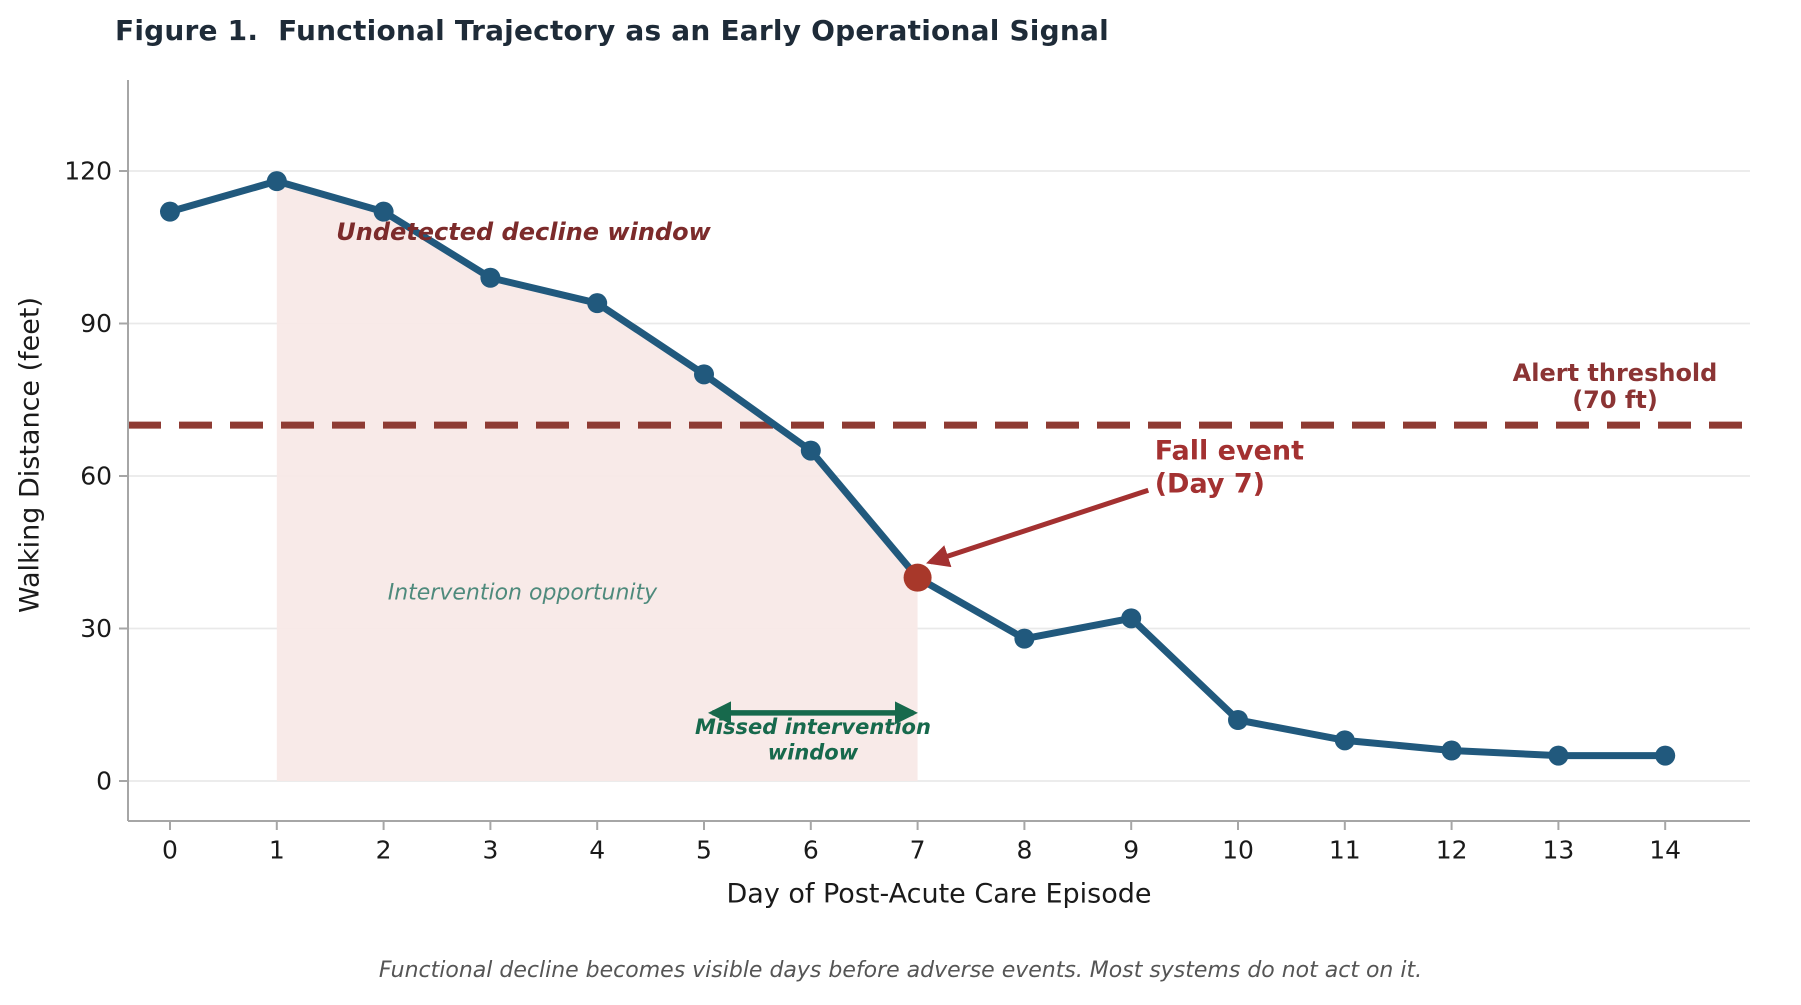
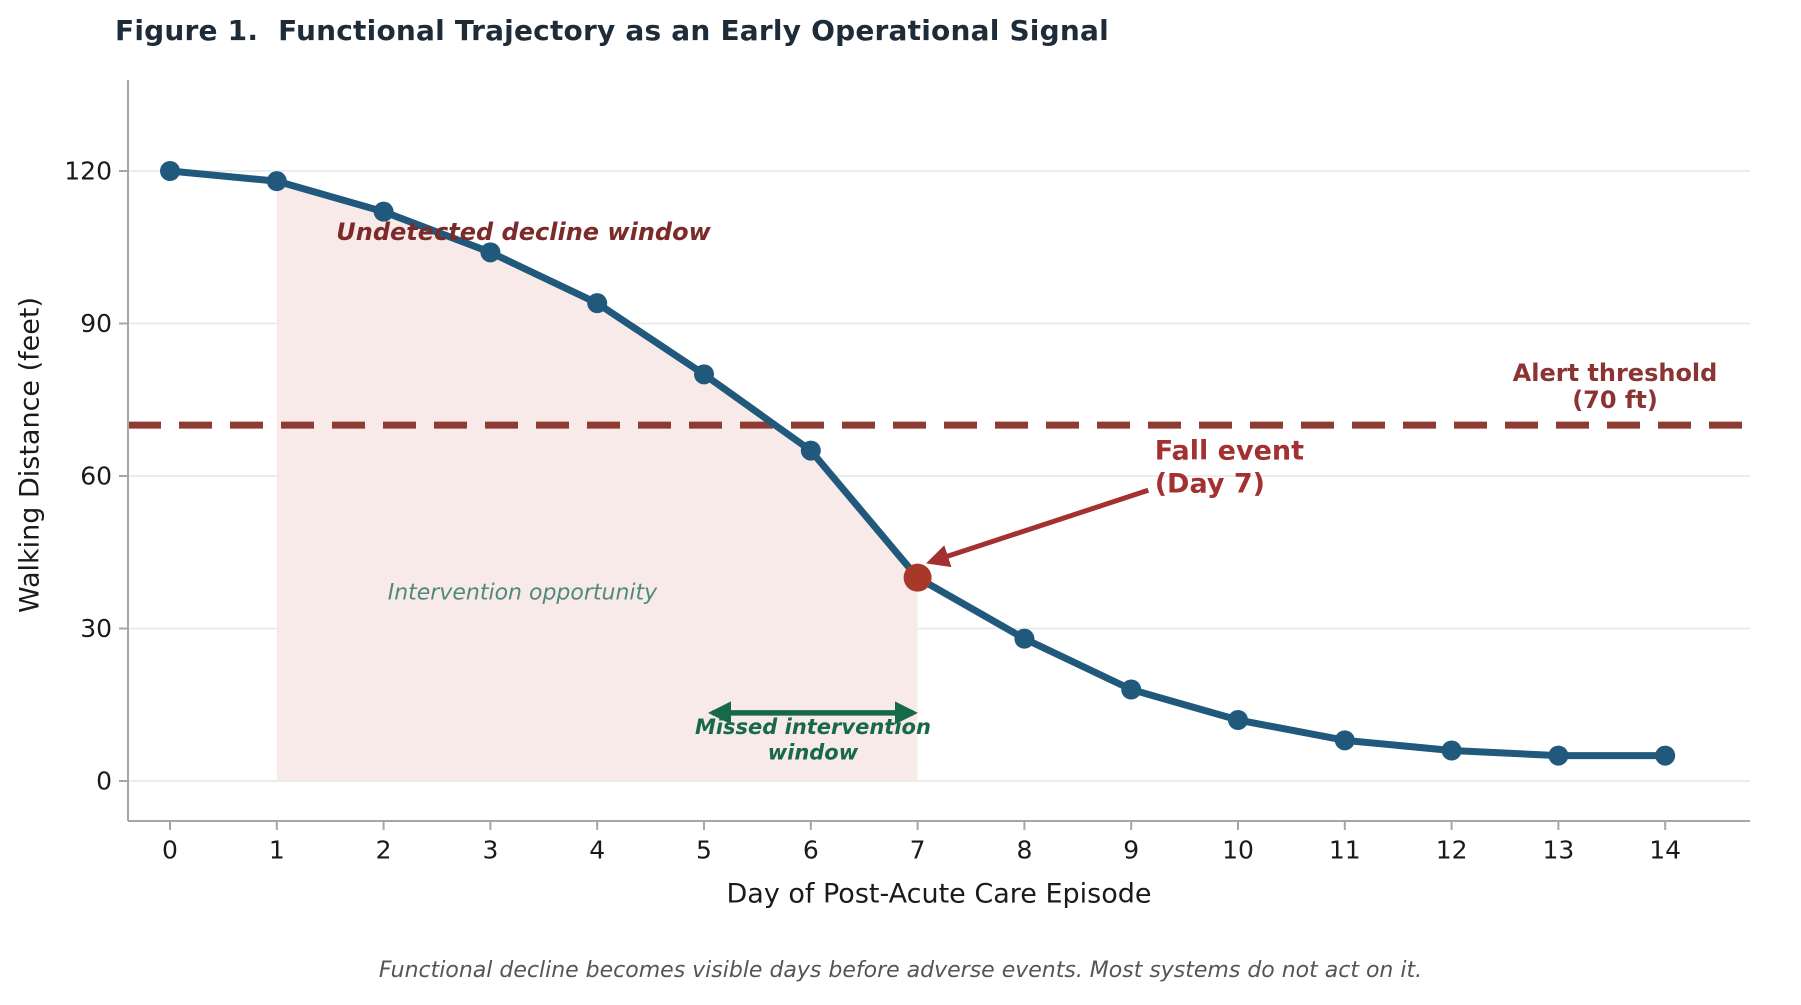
0: 112 -> 120
3: 99 -> 104
9: 32 -> 18
